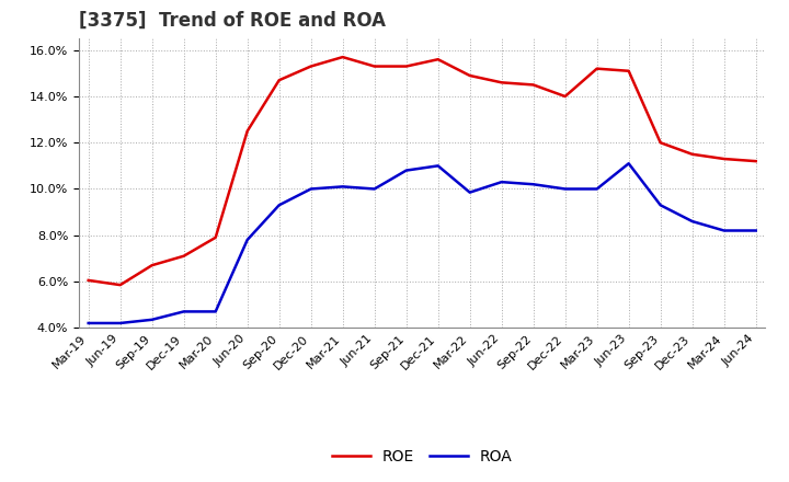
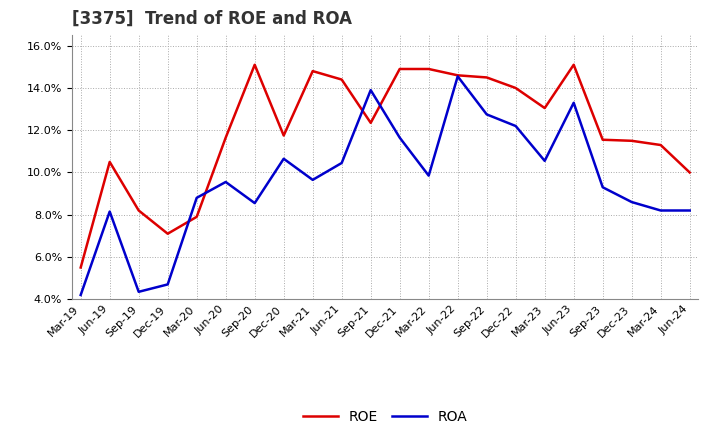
ROE/Mar-19: 6.05% -> 5.50%
ROE/Jun-19: 5.85% -> 10.50%
ROA/Jun-19: 4.20% -> 8.15%
ROE/Sep-19: 6.70% -> 8.20%
ROA/Mar-20: 4.70% -> 8.80%
ROE/Jun-20: 12.50% -> 11.65%
ROA/Jun-20: 7.80% -> 9.55%
ROE/Sep-20: 14.70% -> 15.10%
ROA/Sep-20: 9.30% -> 8.55%
ROE/Dec-20: 15.30% -> 11.75%
ROA/Dec-20: 10.00% -> 10.65%
ROE/Mar-21: 15.70% -> 14.80%
ROA/Mar-21: 10.10% -> 9.65%
ROE/Jun-21: 15.30% -> 14.40%
ROA/Jun-21: 10.00% -> 10.45%
ROE/Sep-21: 15.30% -> 12.35%
ROA/Sep-21: 10.80% -> 13.90%
ROE/Dec-21: 15.60% -> 14.90%
ROA/Dec-21: 11.00% -> 11.65%
ROA/Jun-22: 10.30% -> 14.55%
ROA/Sep-22: 10.20% -> 12.75%
ROA/Dec-22: 10.00% -> 12.20%
ROE/Mar-23: 15.20% -> 13.05%
ROA/Mar-23: 10.00% -> 10.55%
ROA/Jun-23: 11.10% -> 13.30%
ROE/Sep-23: 12.00% -> 11.55%
ROE/Jun-24: 11.20% -> 10.00%
